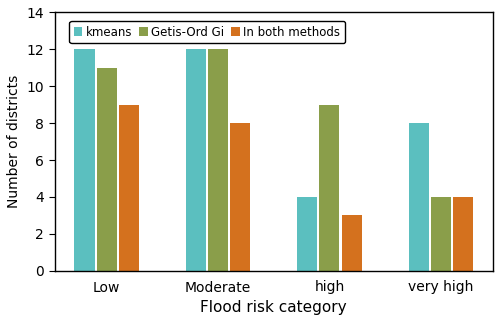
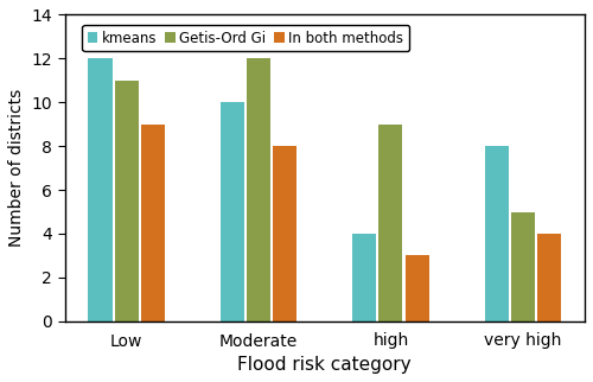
kmeans/Moderate: 12 -> 10
Getis-Ord Gi/very high: 4 -> 5
